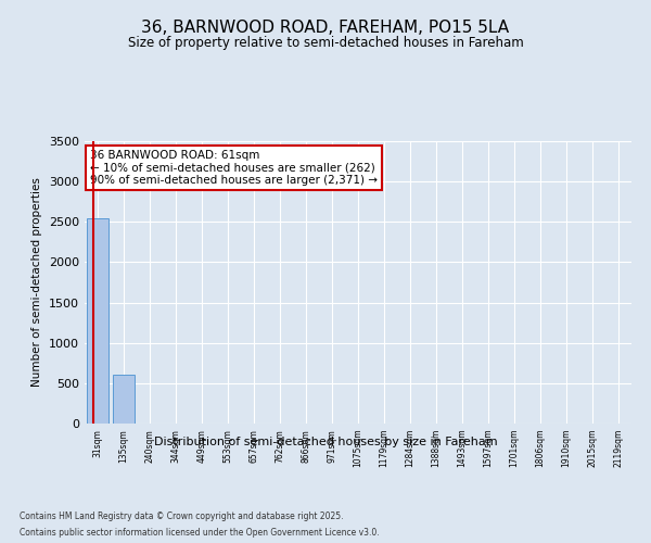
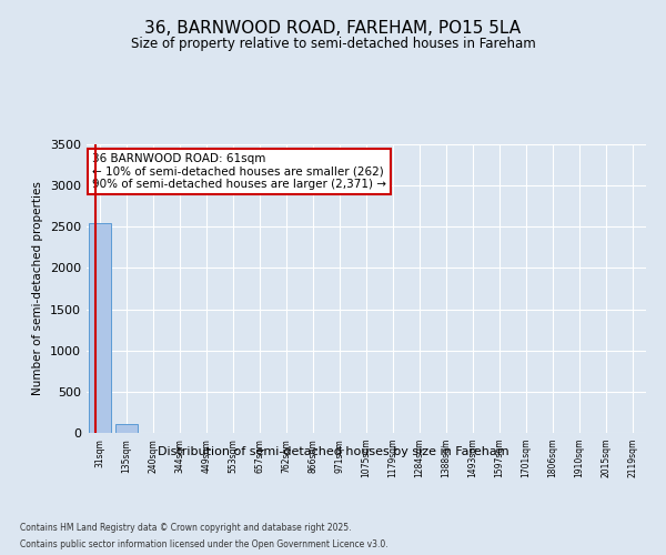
135sqm: 600 -> 110
